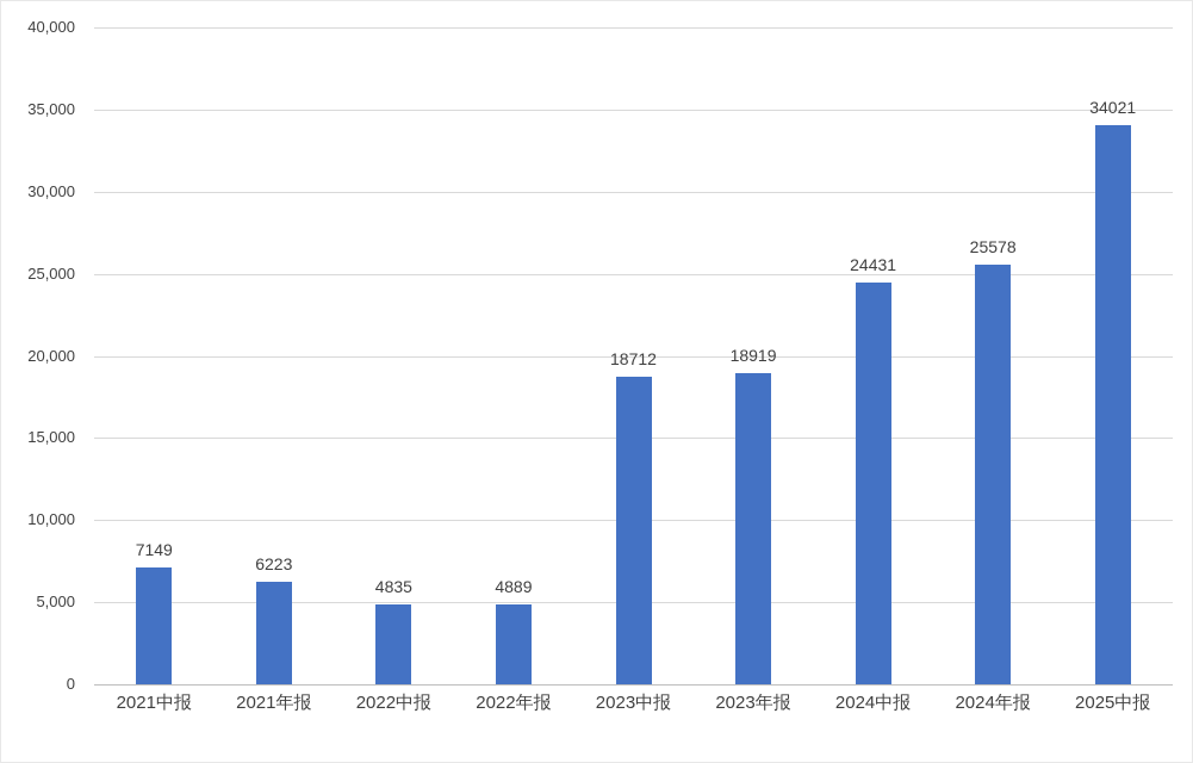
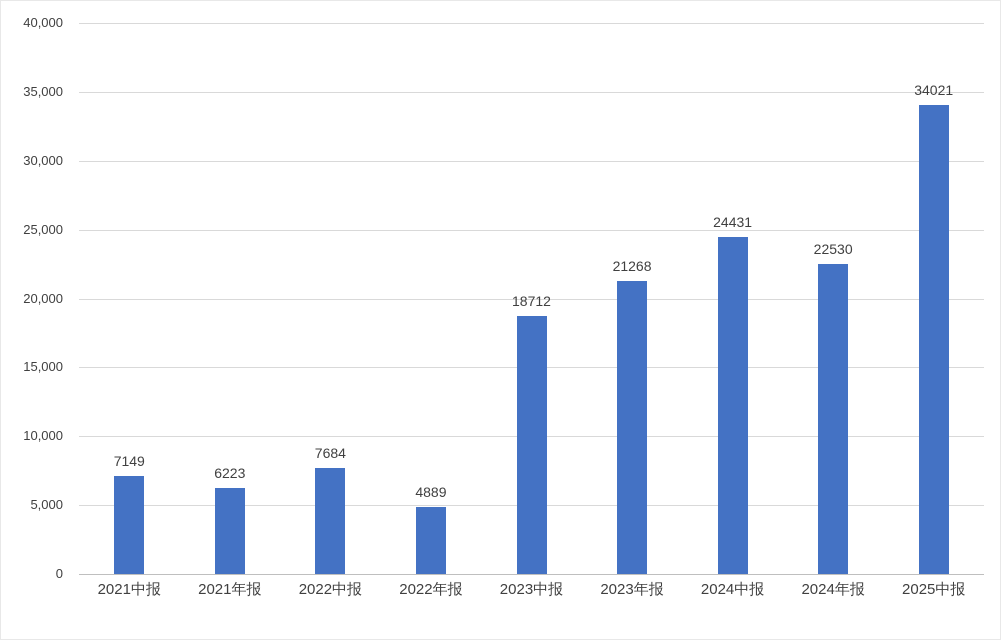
2022中报: 4835 -> 7684
2023年报: 18919 -> 21268
2024年报: 25578 -> 22530
